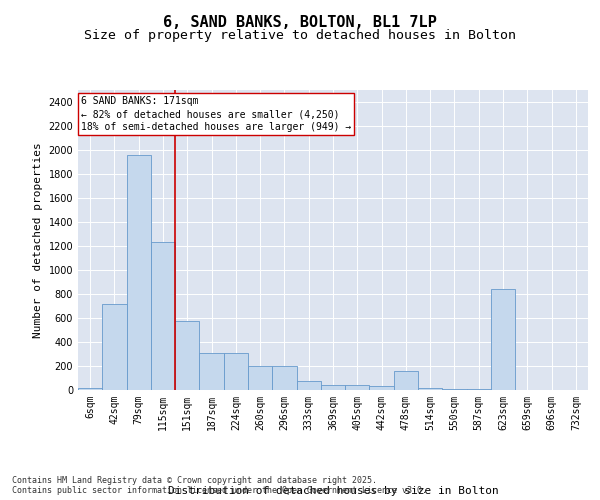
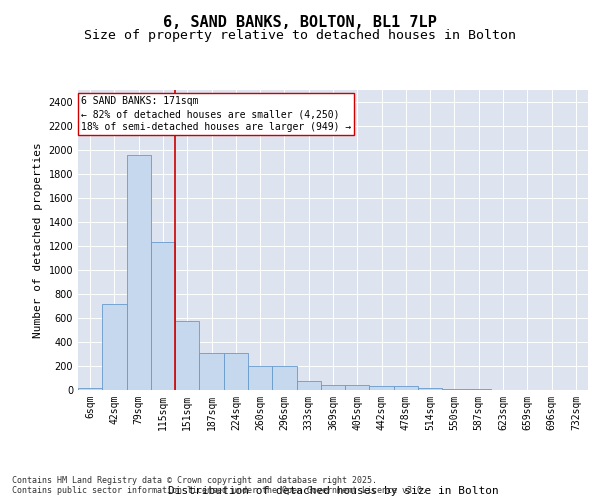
478sqm: 160 -> 30
623sqm: 840 -> 0
